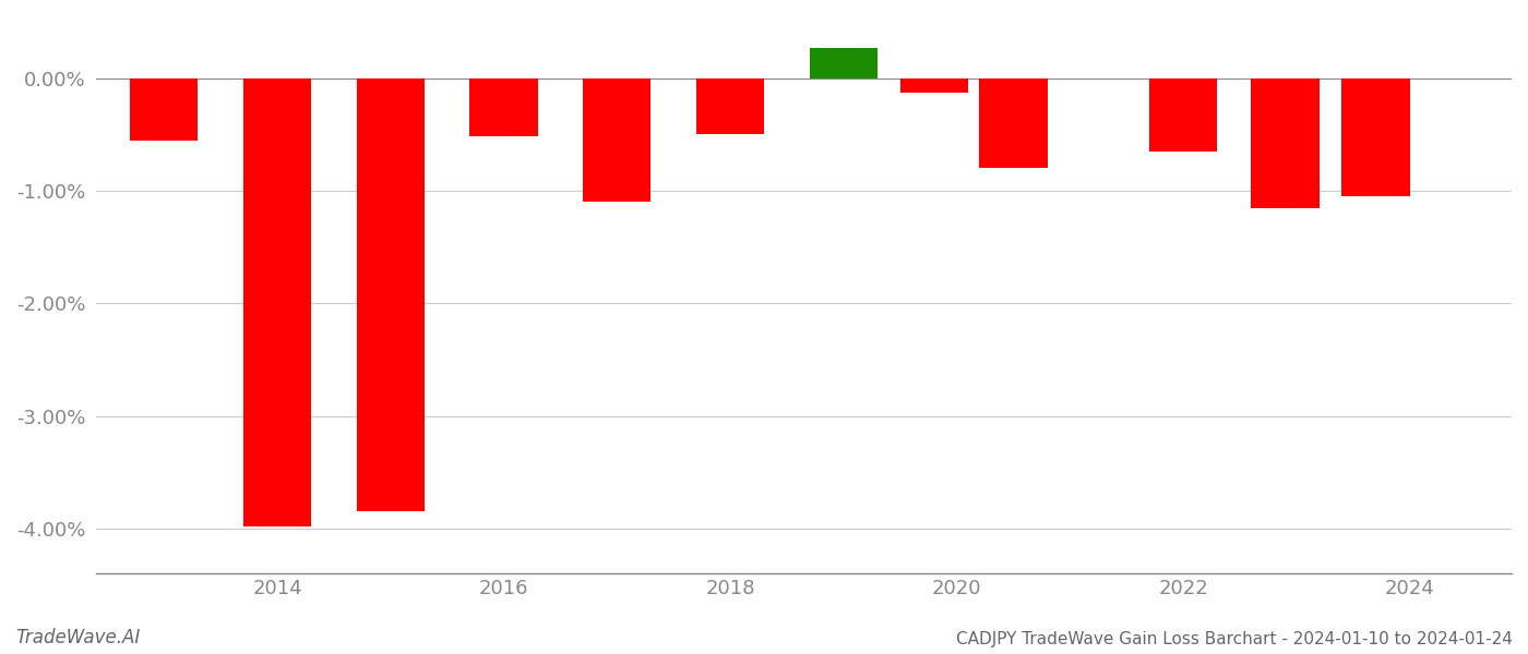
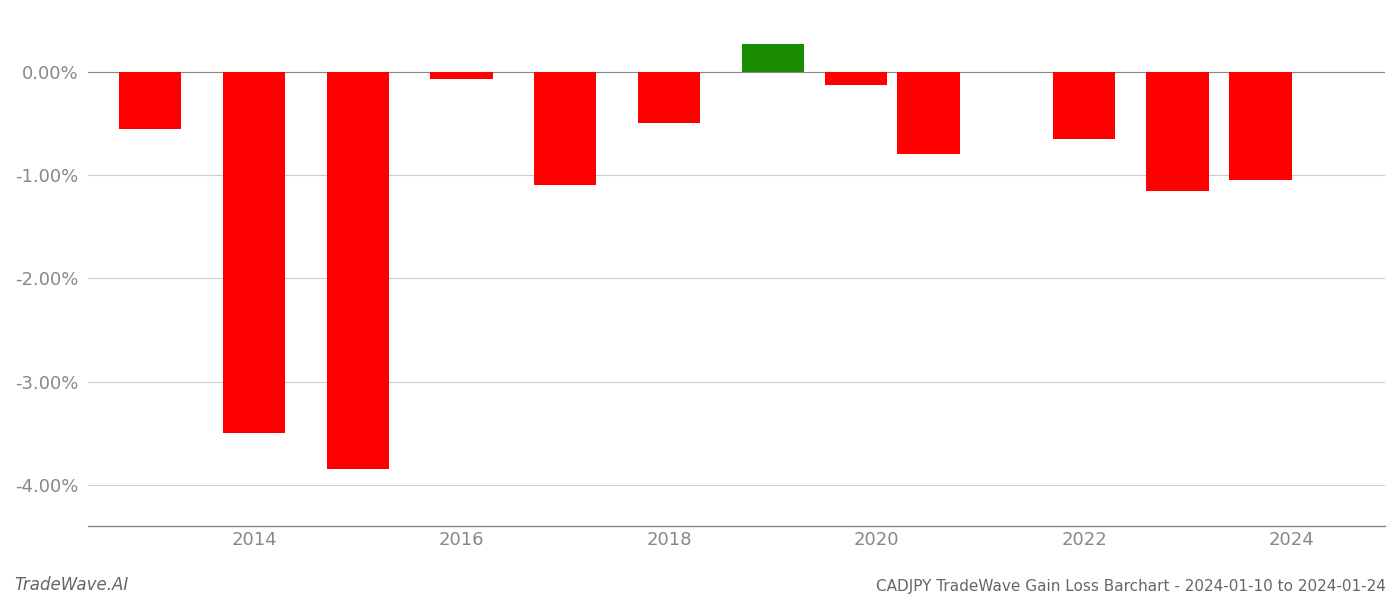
2014: -3.98% -> -3.50%
2016: -0.52% -> -0.07%
